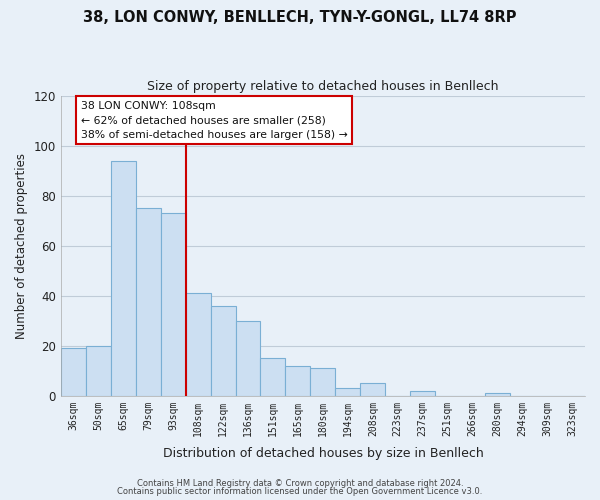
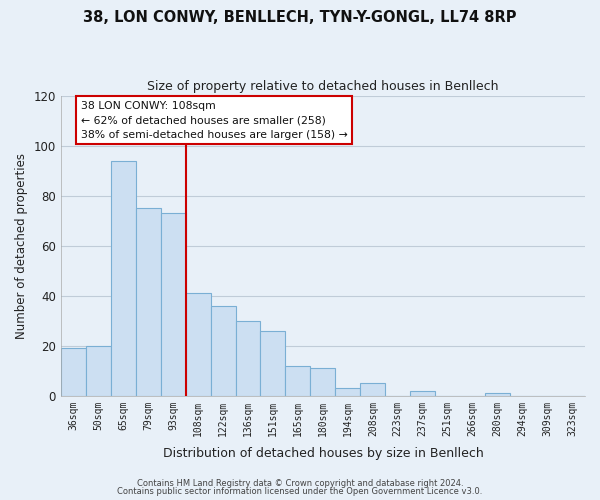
151sqm: 15 -> 26
